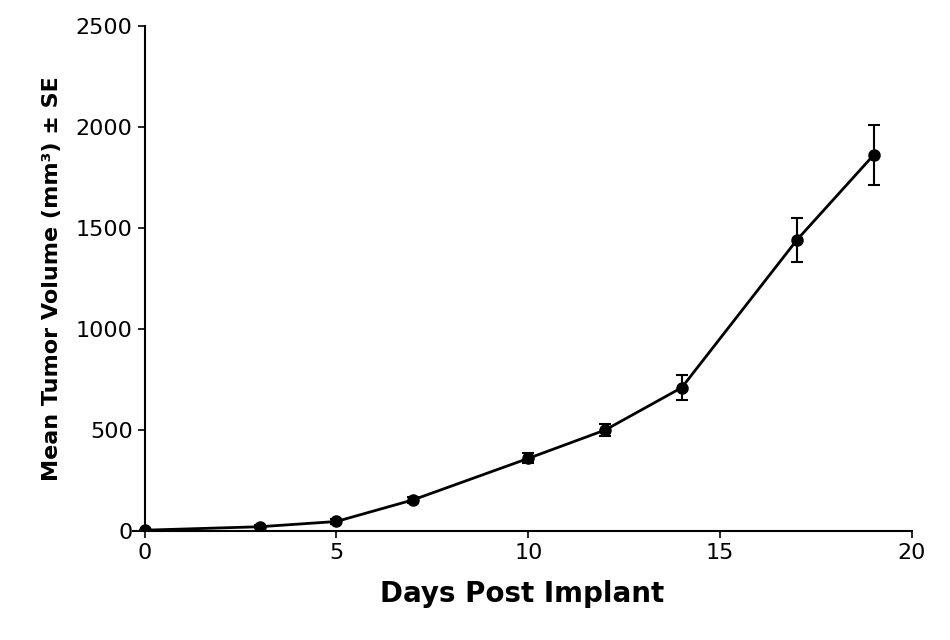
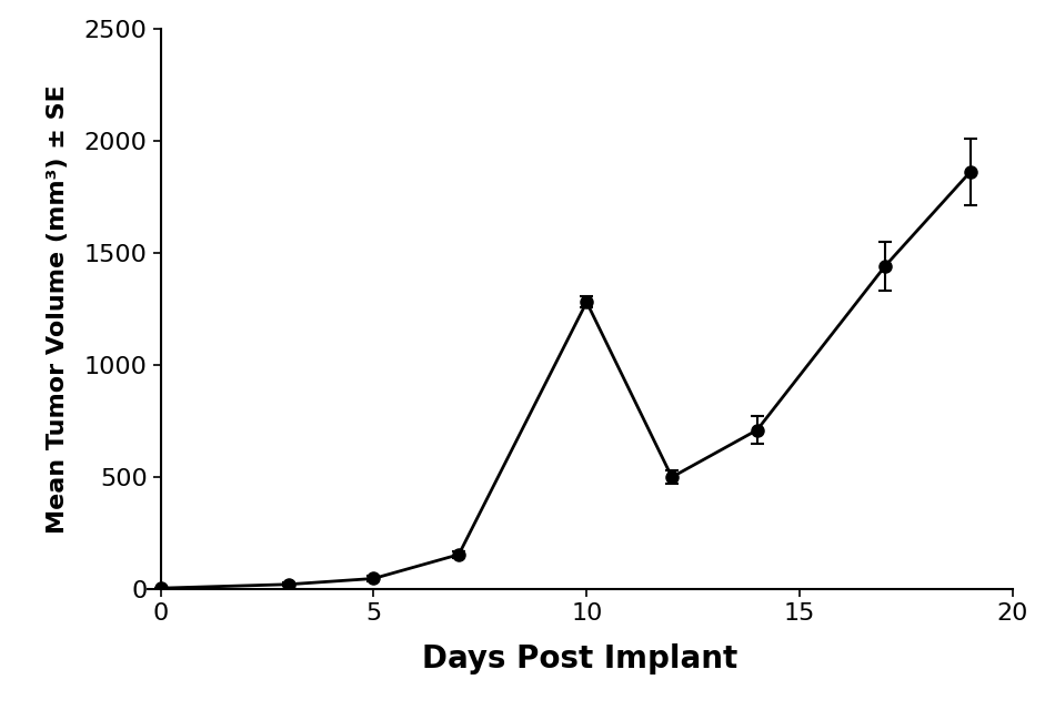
10: 360 -> 1280
